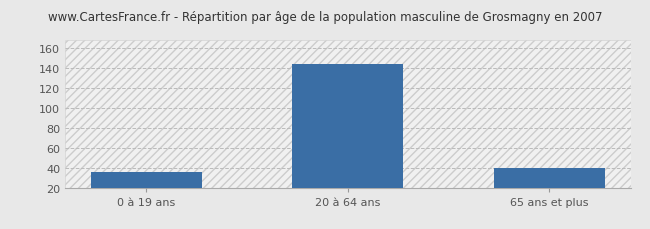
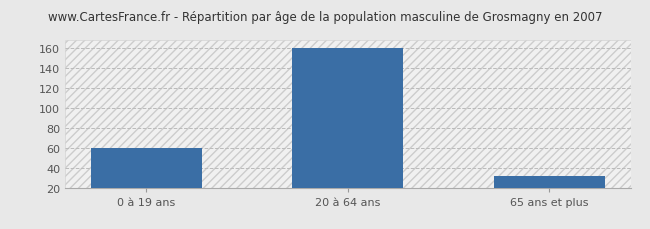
0 à 19 ans: 36 -> 60
20 à 64 ans: 144 -> 160
65 ans et plus: 40 -> 32
